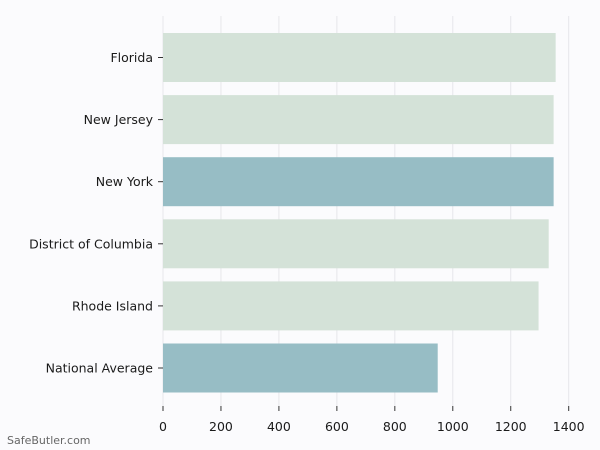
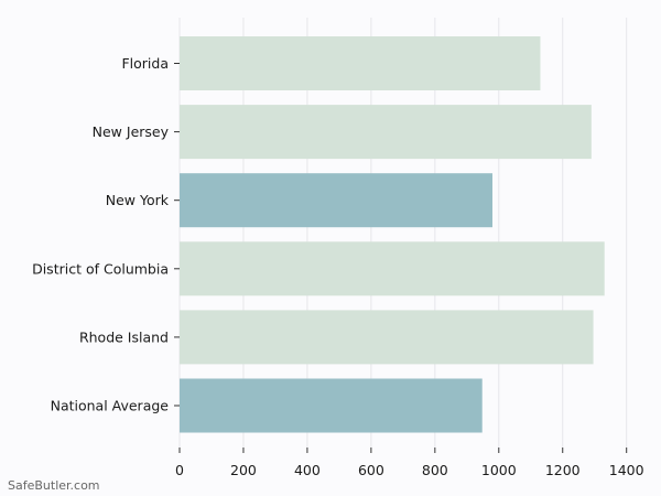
Florida: 1360 -> 1130
New Jersey: 1350 -> 1290
New York: 1350 -> 980
